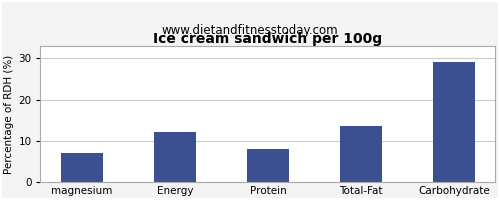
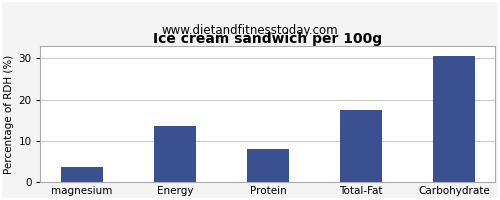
magnesium: 7.0 -> 3.5
Energy: 12.0 -> 13.5
Total-Fat: 13.5 -> 17.5
Carbohydrate: 29.2 -> 30.5
